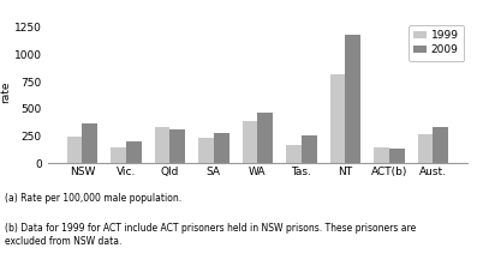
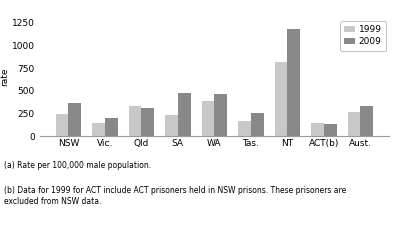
2009/SA: 280 -> 480
